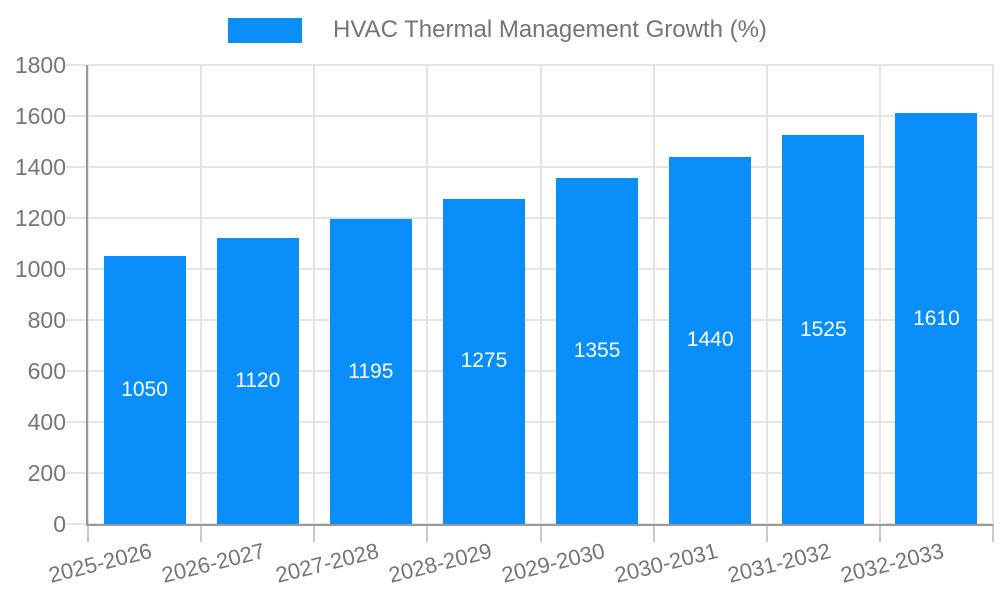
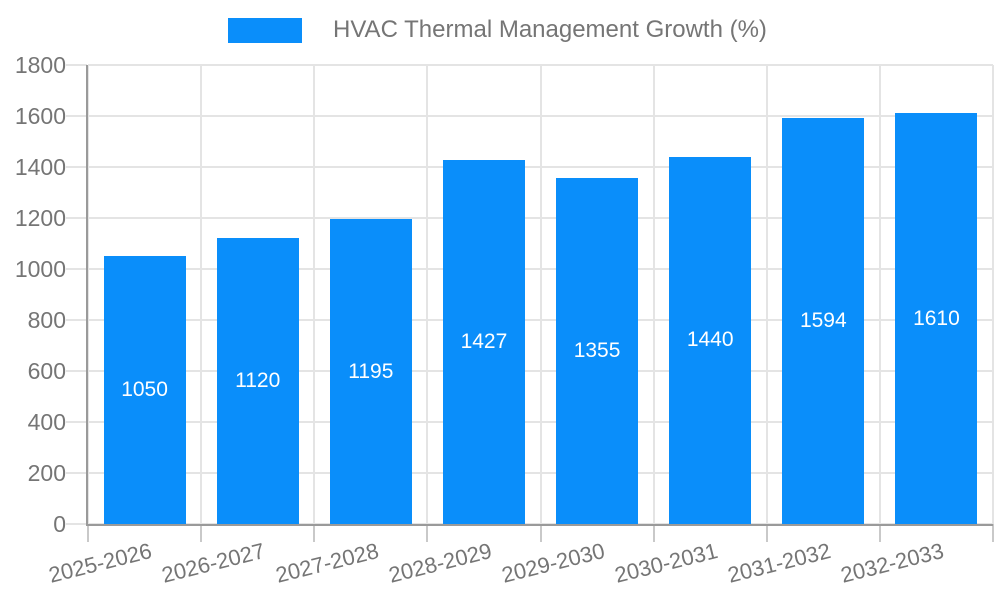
2028-2029: 1275 -> 1427
2031-2032: 1525 -> 1594
